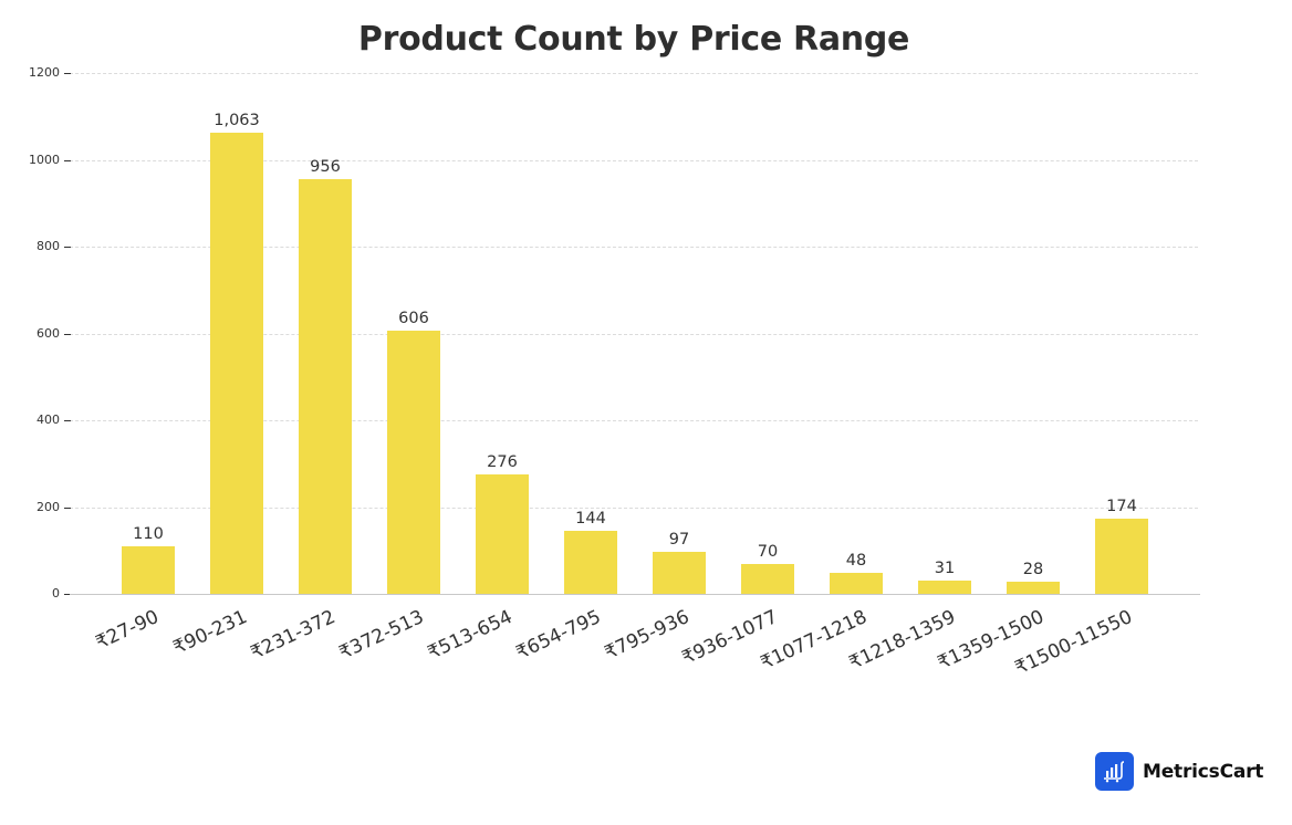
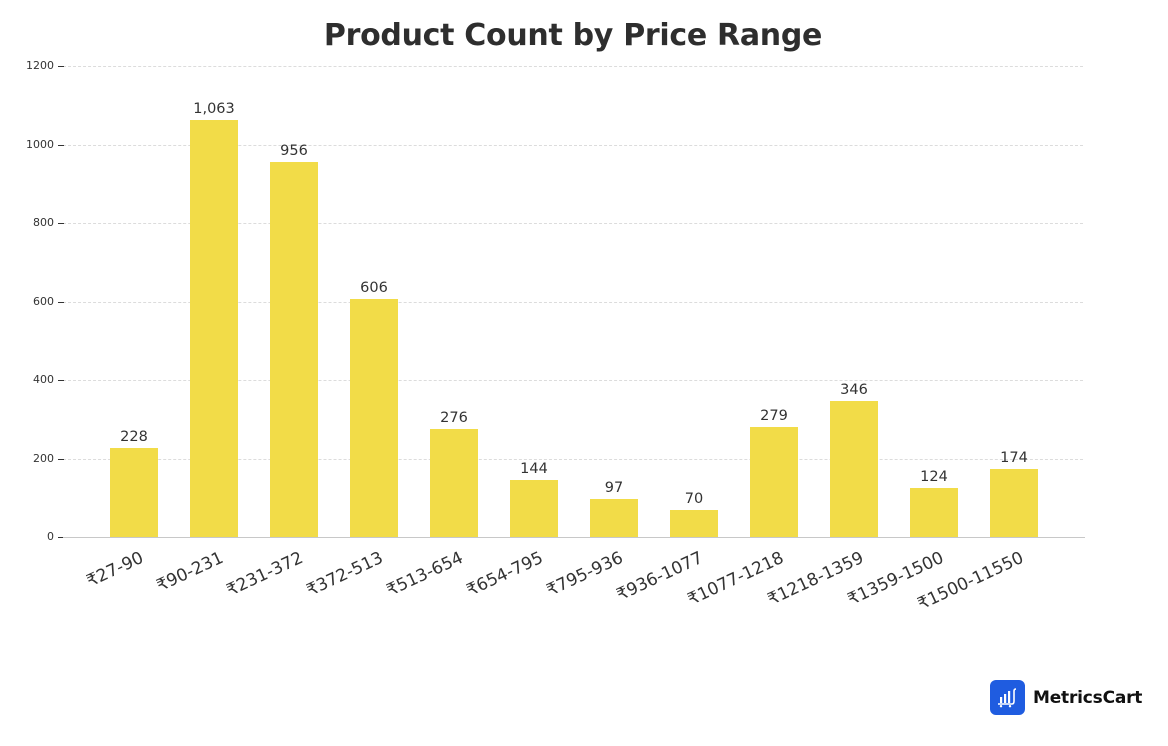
₹27-90: 110 -> 228
₹1077-1218: 48 -> 279
₹1218-1359: 31 -> 346
₹1359-1500: 28 -> 124
